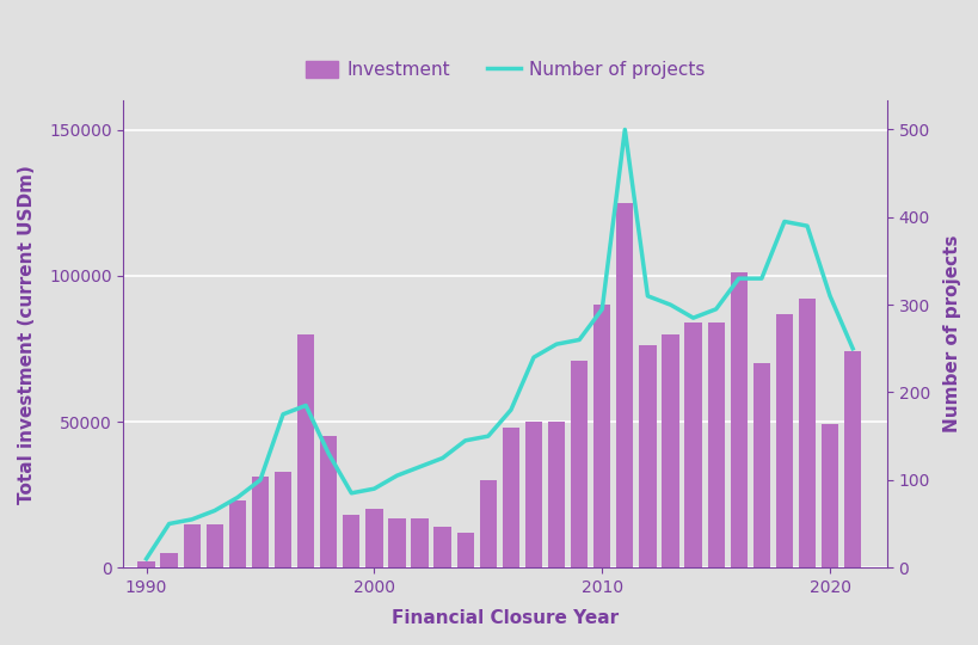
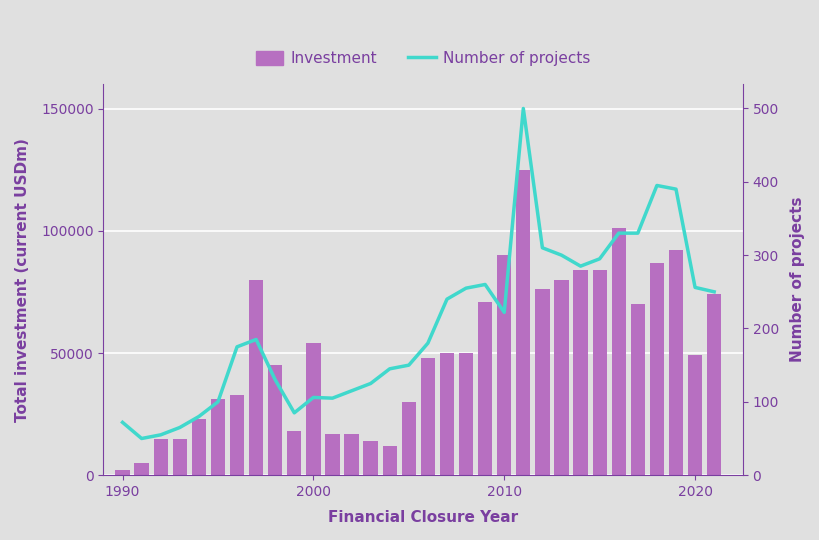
Number of projects/1990: 10 -> 72
Investment/2000: 20000 -> 54000
Number of projects/2000: 90 -> 106
Number of projects/2010: 295 -> 222
Number of projects/2020: 310 -> 256
